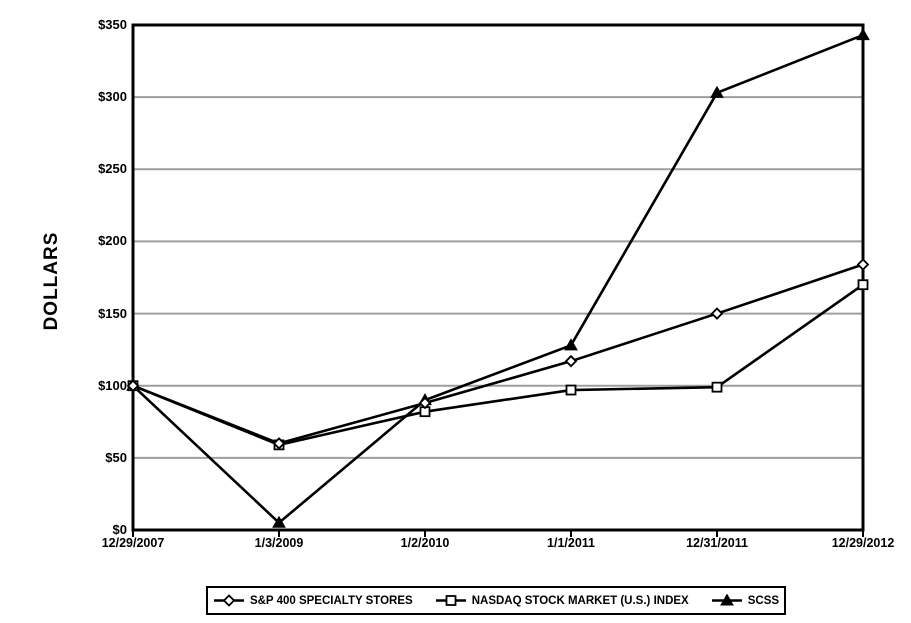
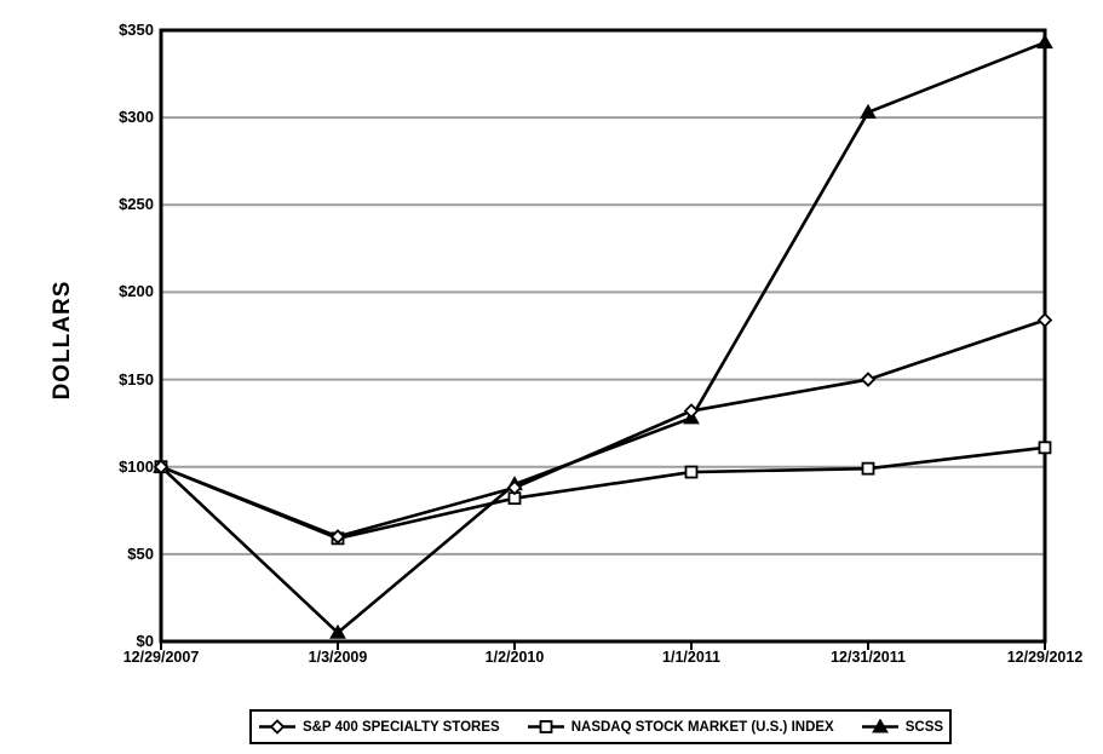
S&P 400 SPECIALTY STORES/1/1/2011: $117 -> $132
NASDAQ STOCK MARKET (U.S.) INDEX/12/29/2012: $170 -> $111
